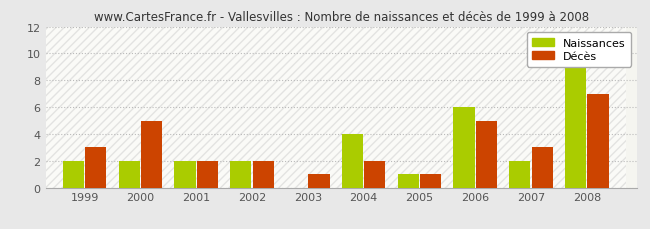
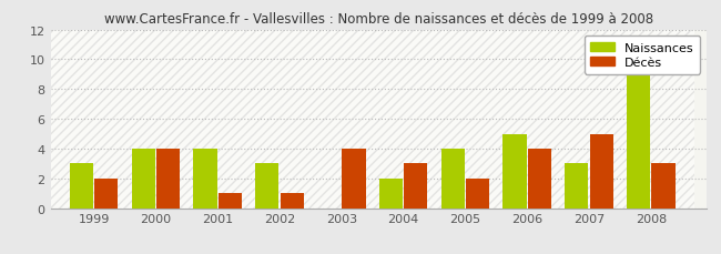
Naissances/1999: 2 -> 3
Décès/1999: 3 -> 2
Naissances/2000: 2 -> 4
Décès/2000: 5 -> 4
Naissances/2001: 2 -> 4
Décès/2001: 2 -> 1
Naissances/2002: 2 -> 3
Décès/2002: 2 -> 1
Décès/2003: 1 -> 4
Naissances/2004: 4 -> 2
Décès/2004: 2 -> 3
Naissances/2005: 1 -> 4
Décès/2005: 1 -> 2
Naissances/2006: 6 -> 5
Décès/2006: 5 -> 4
Naissances/2007: 2 -> 3
Décès/2007: 3 -> 5
Décès/2008: 7 -> 3
